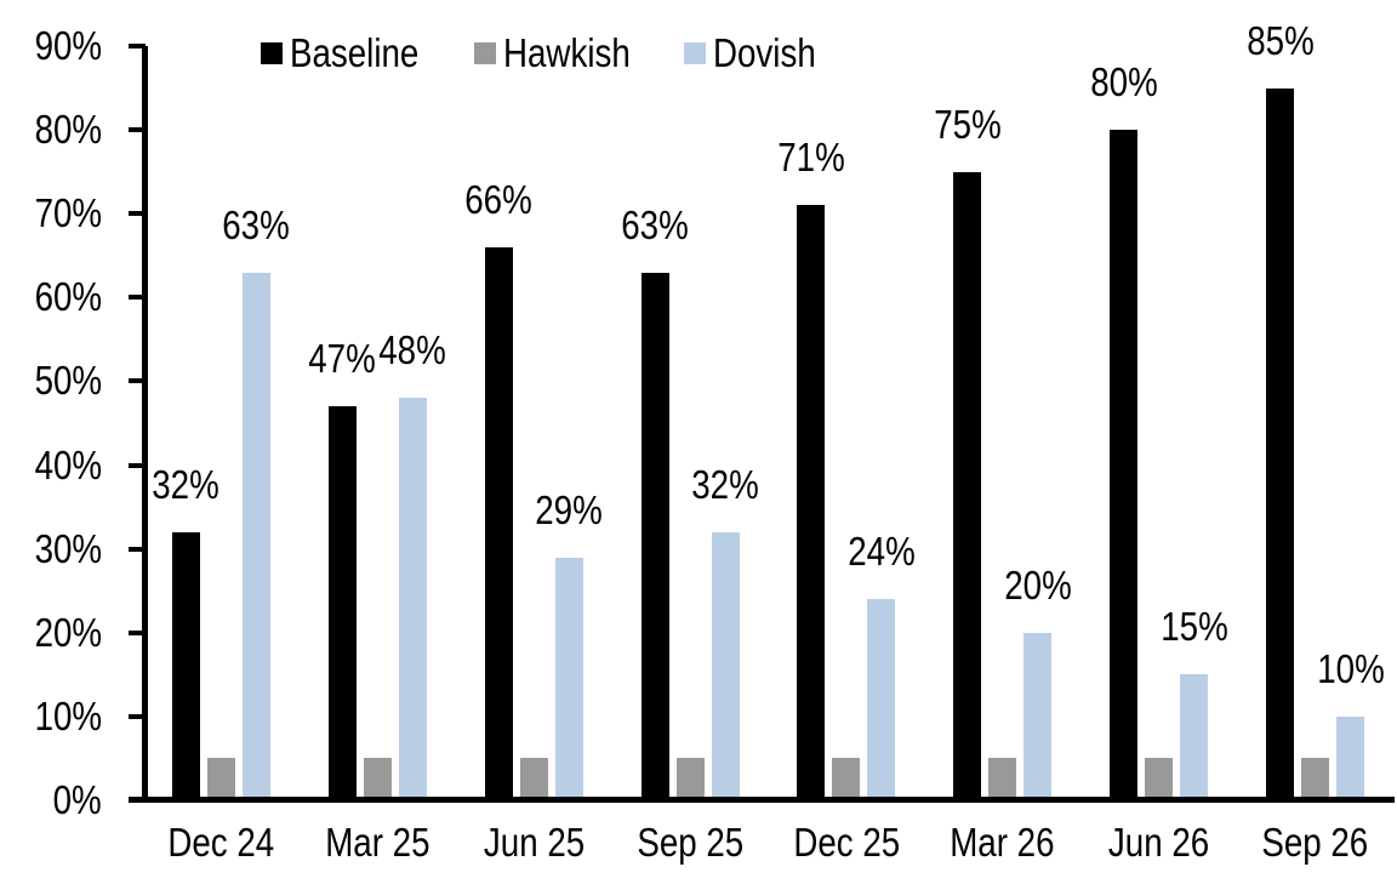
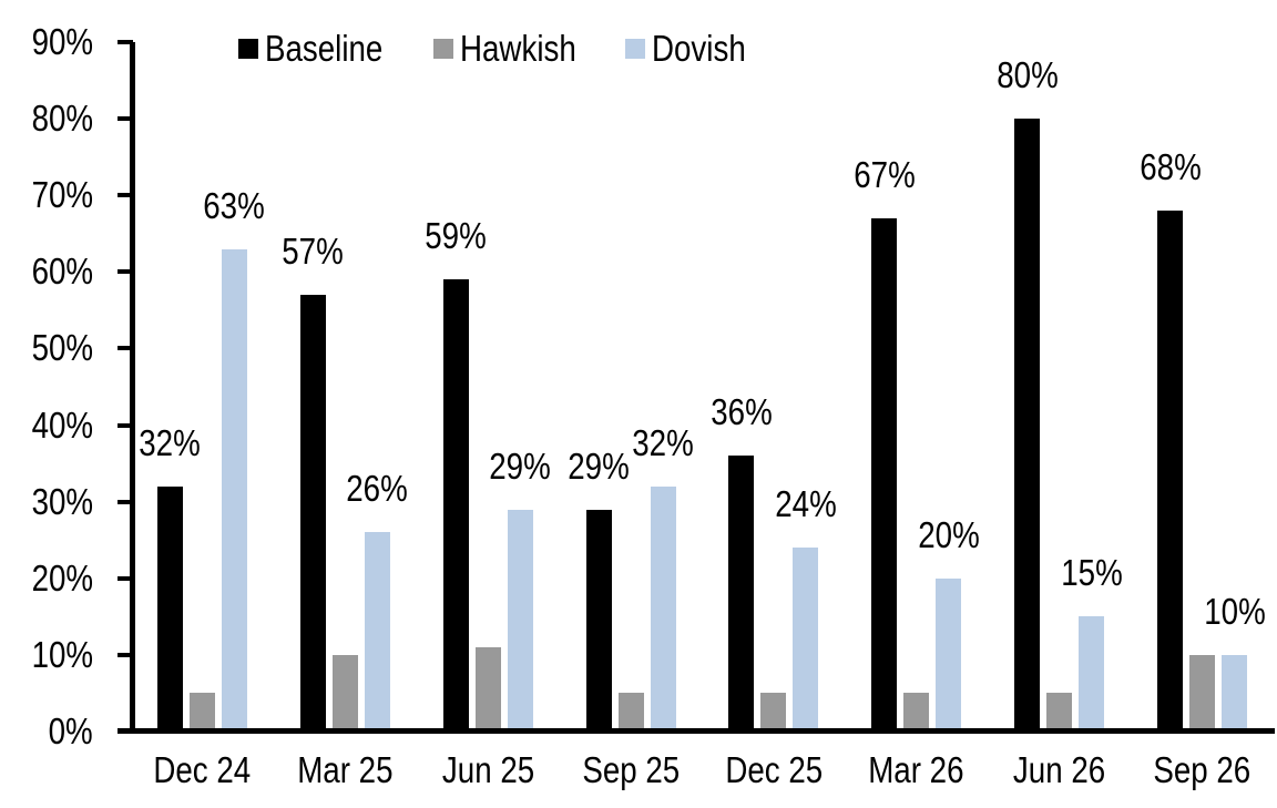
Baseline/Mar 25: 47% -> 57%
Hawkish/Mar 25: 5% -> 10%
Dovish/Mar 25: 48% -> 26%
Baseline/Jun 25: 66% -> 59%
Hawkish/Jun 25: 5% -> 11%
Baseline/Sep 25: 63% -> 29%
Baseline/Dec 25: 71% -> 36%
Baseline/Mar 26: 75% -> 67%
Baseline/Sep 26: 85% -> 68%
Hawkish/Sep 26: 5% -> 10%
